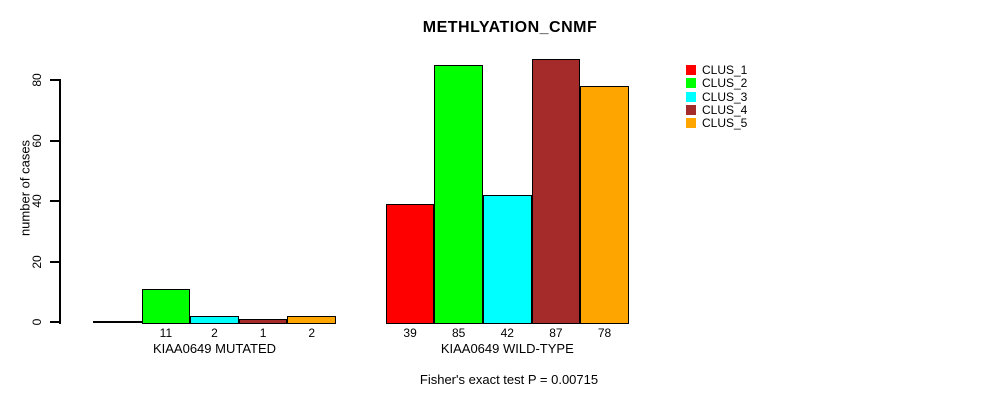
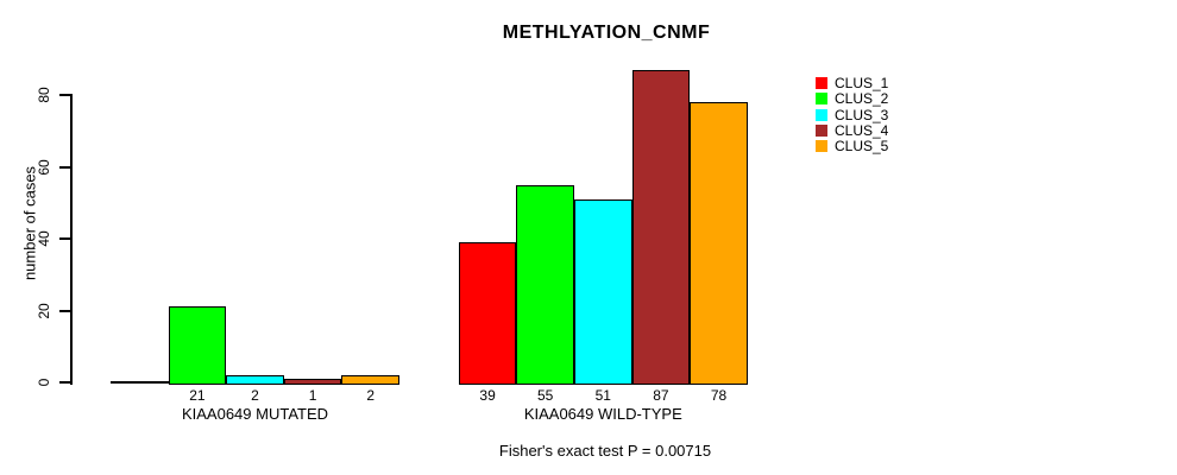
CLUS_2/KIAA0649 MUTATED: 11 -> 21
CLUS_2/KIAA0649 WILD-TYPE: 85 -> 55
CLUS_3/KIAA0649 WILD-TYPE: 42 -> 51
